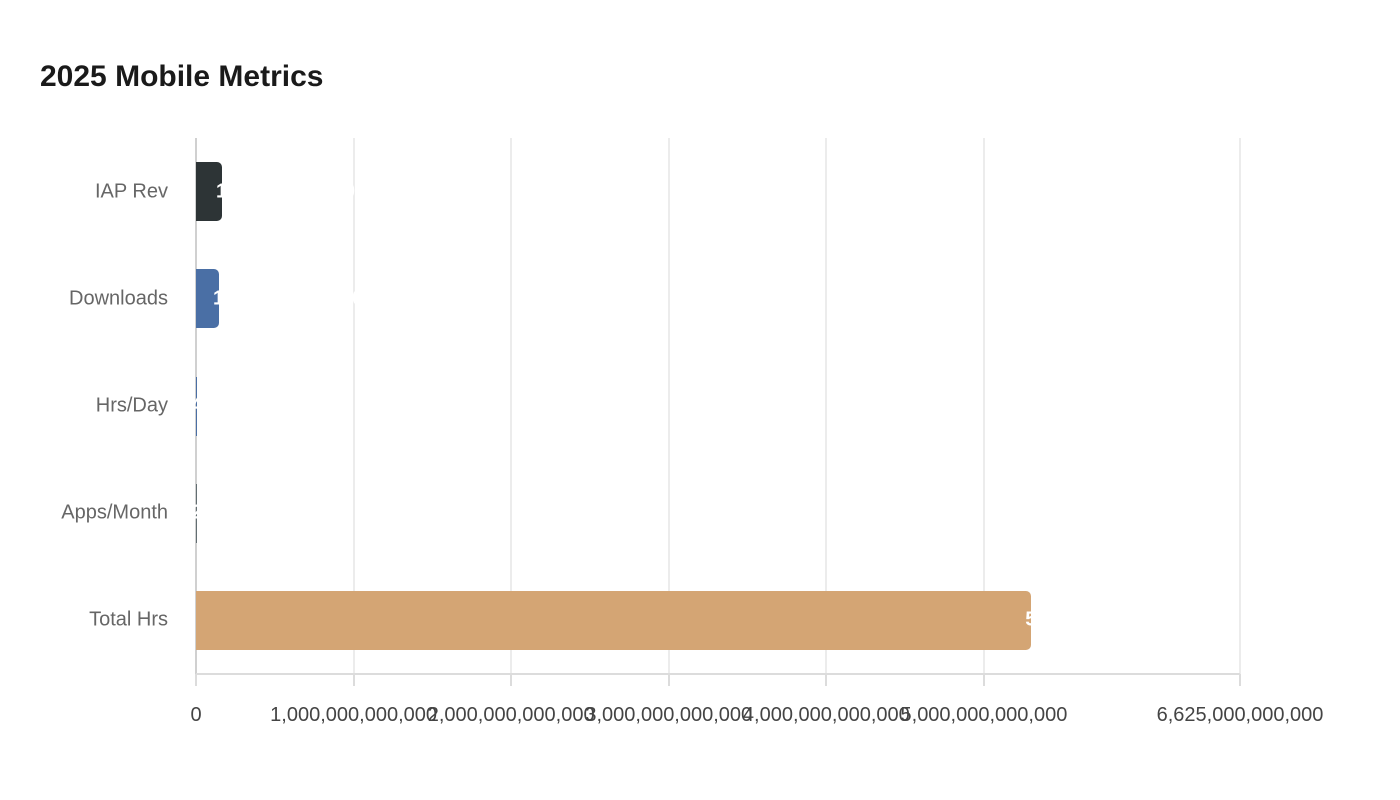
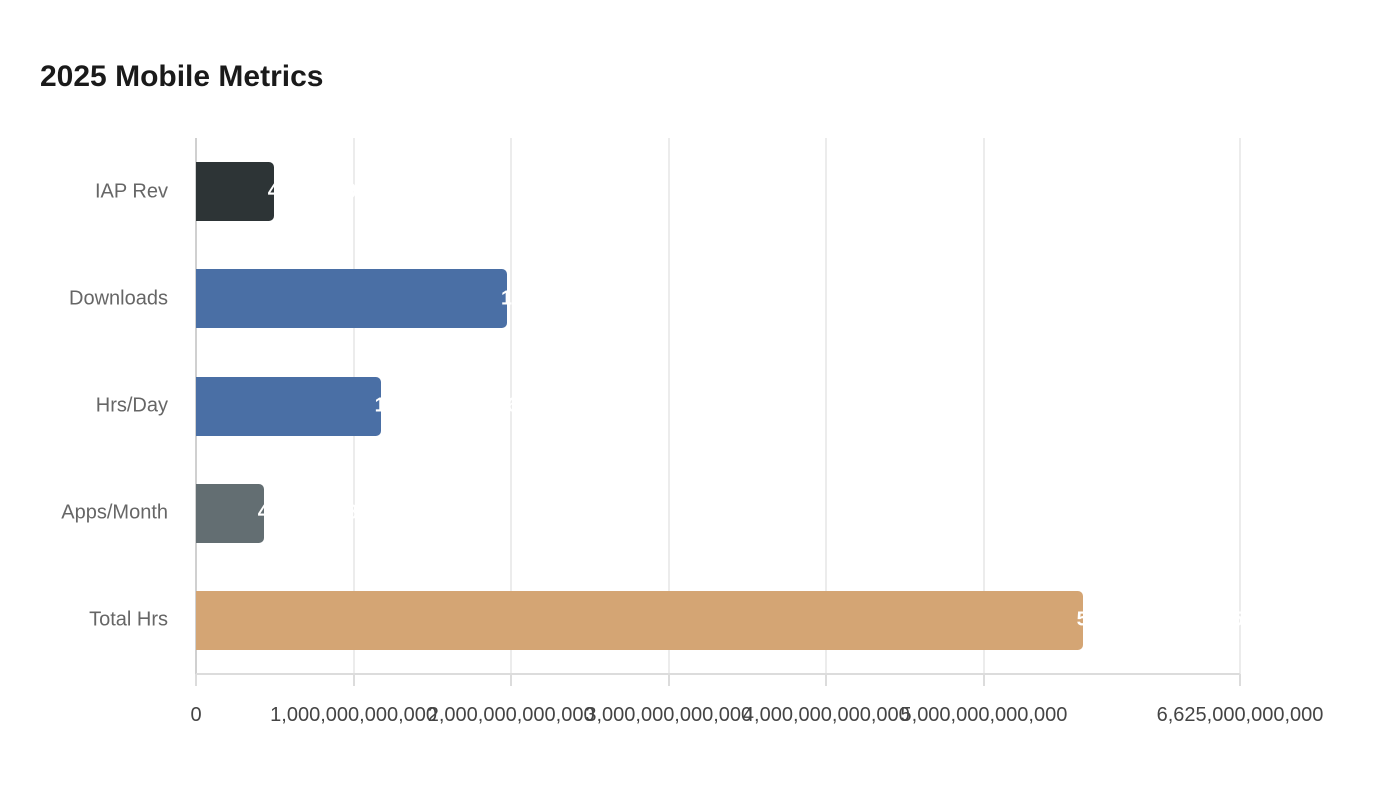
IAP Rev: 165,000,000,000 -> 493,372,942,704
Downloads: 146,000,000,000 -> 1,973,260,617,582
Hrs/Day: 4.2 -> 1171246612576.0
Apps/Month: 26 -> 429821538038
Total Hrs: 5,300,000,000,000 -> 5,626,460,518,015
